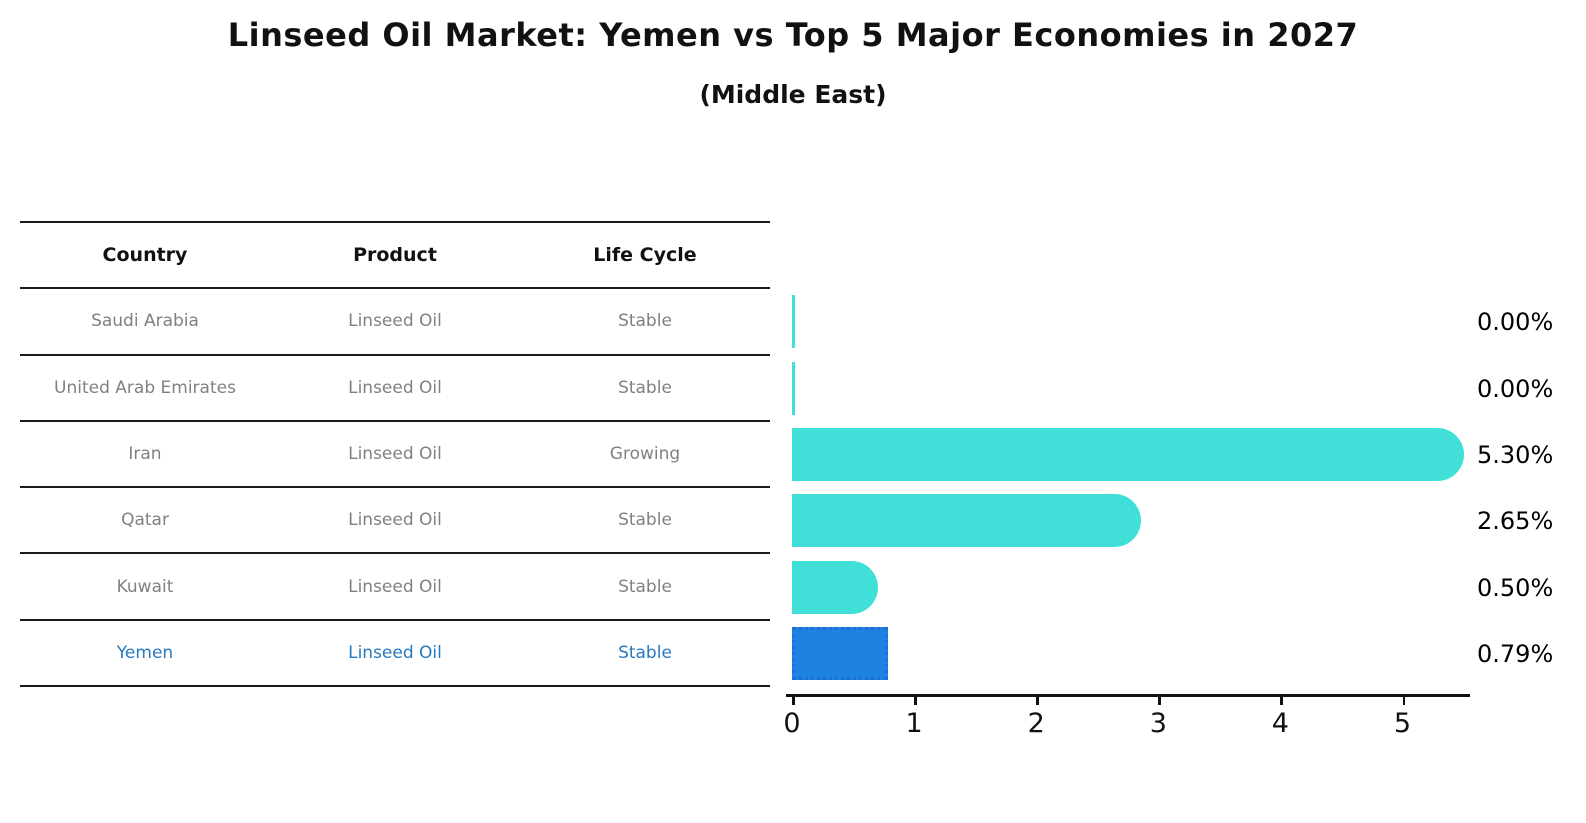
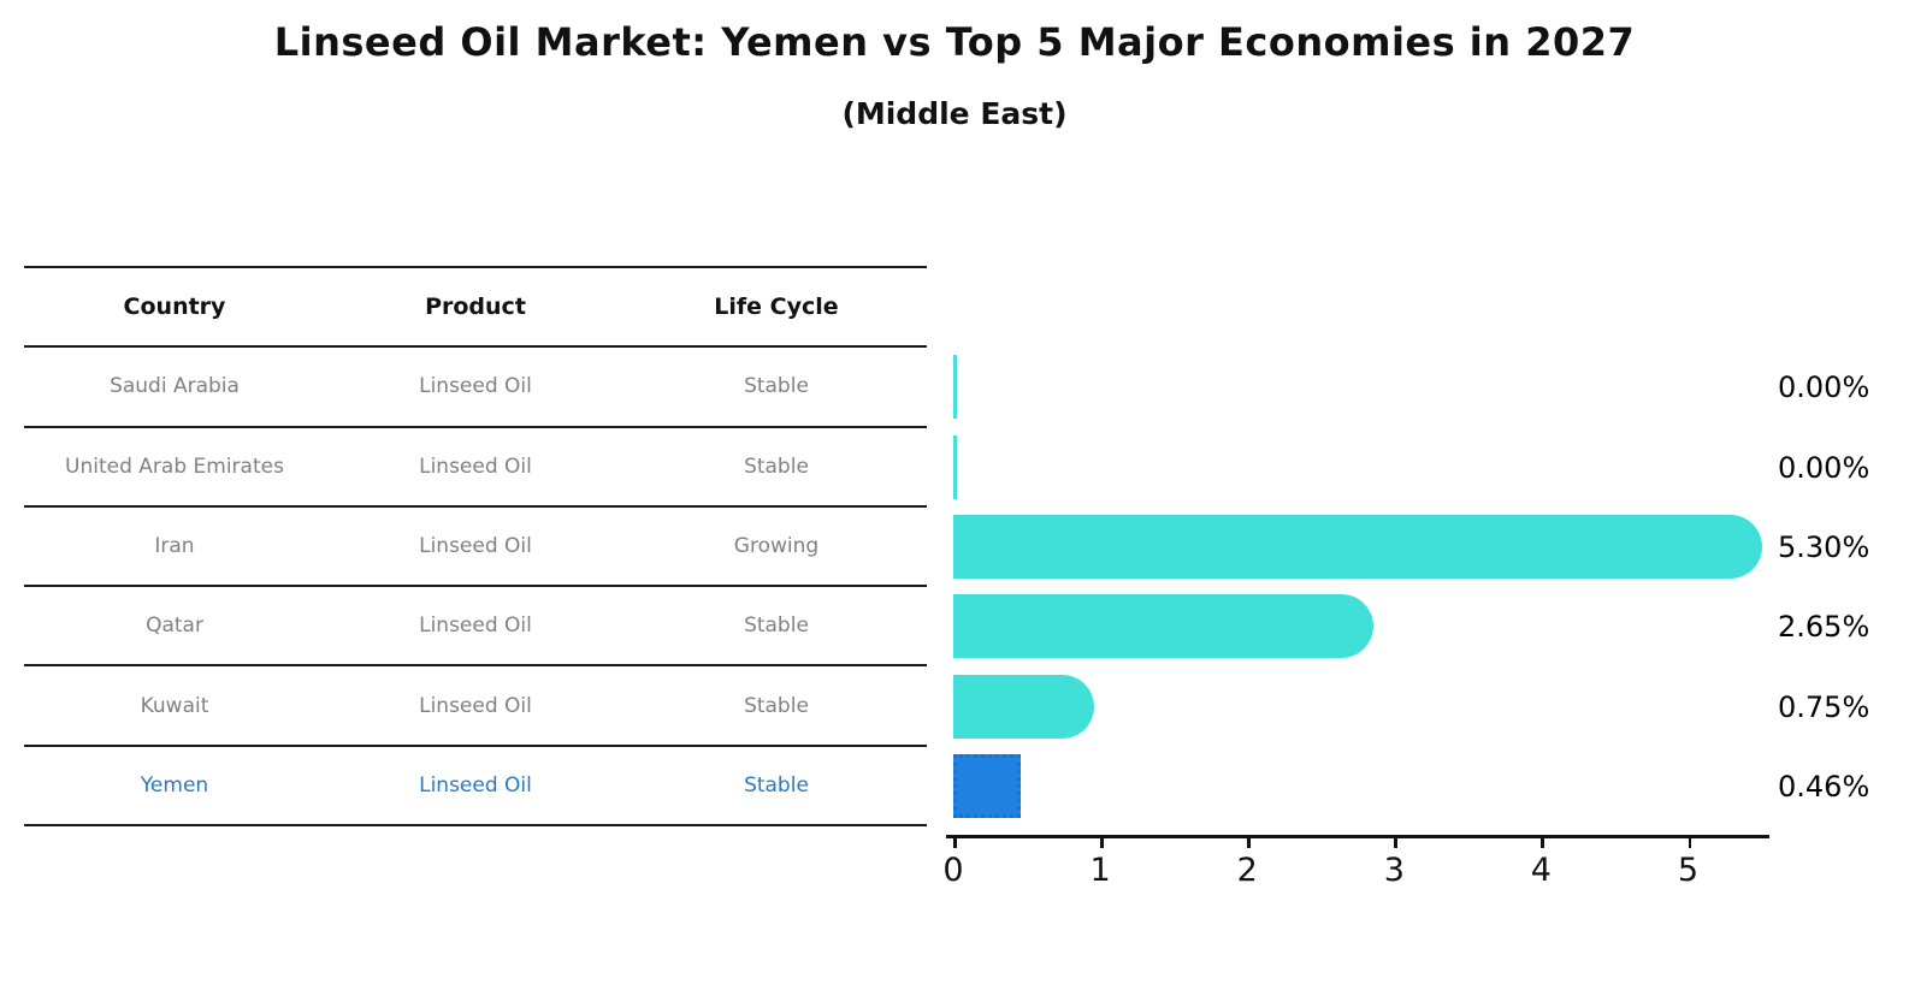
Kuwait: 0.50% -> 0.75%
Yemen: 0.79% -> 0.46%
